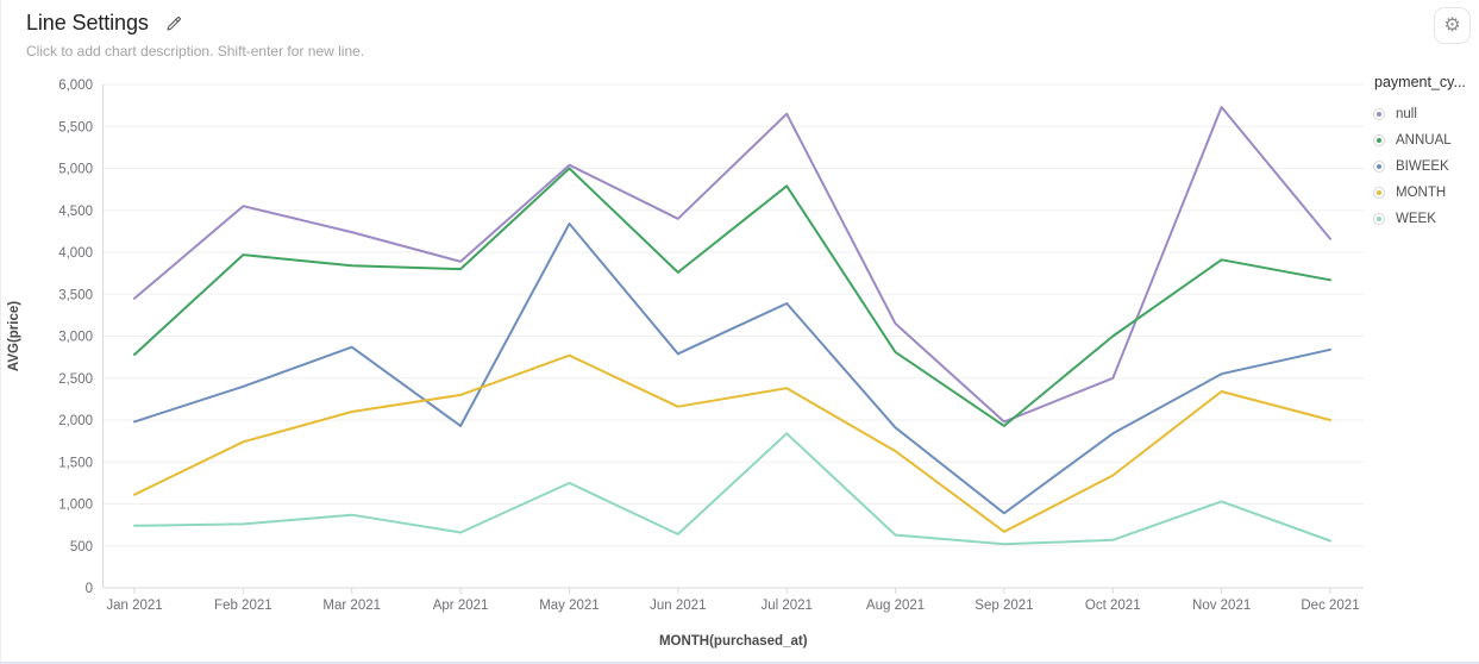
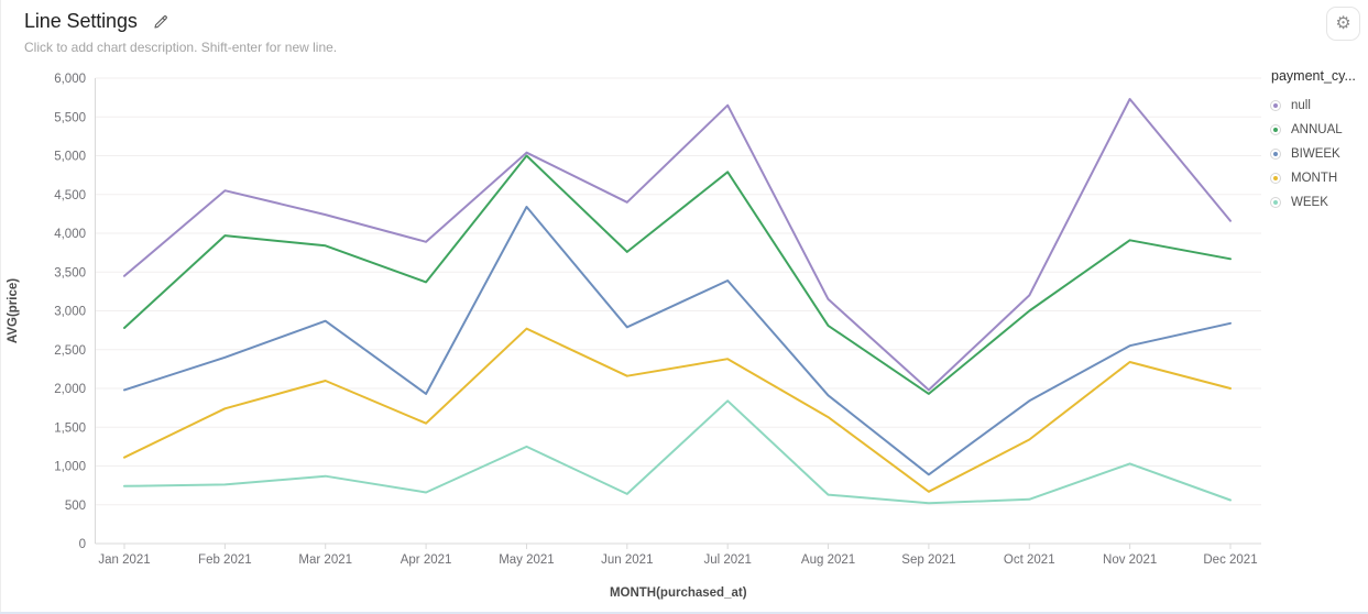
ANNUAL/Apr 2021: 3800 -> 3400
MONTH/Apr 2021: 2300 -> 1600
null/Oct 2021: 2500 -> 3200
